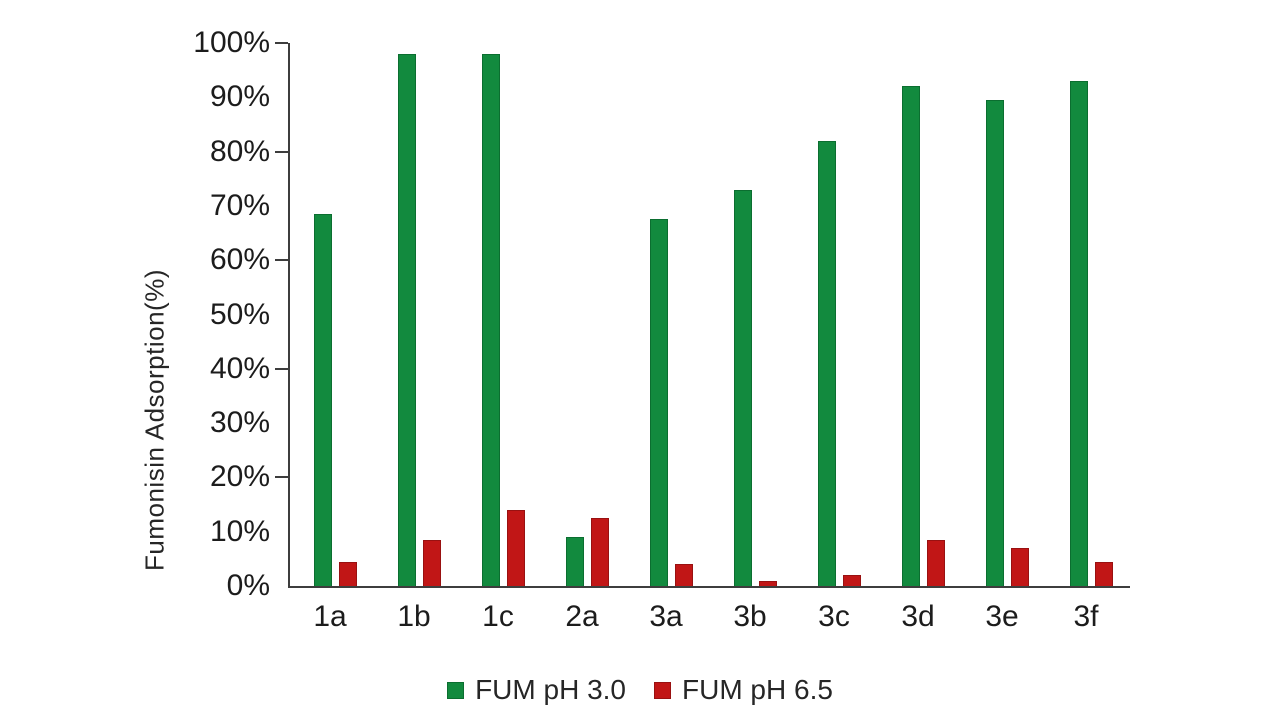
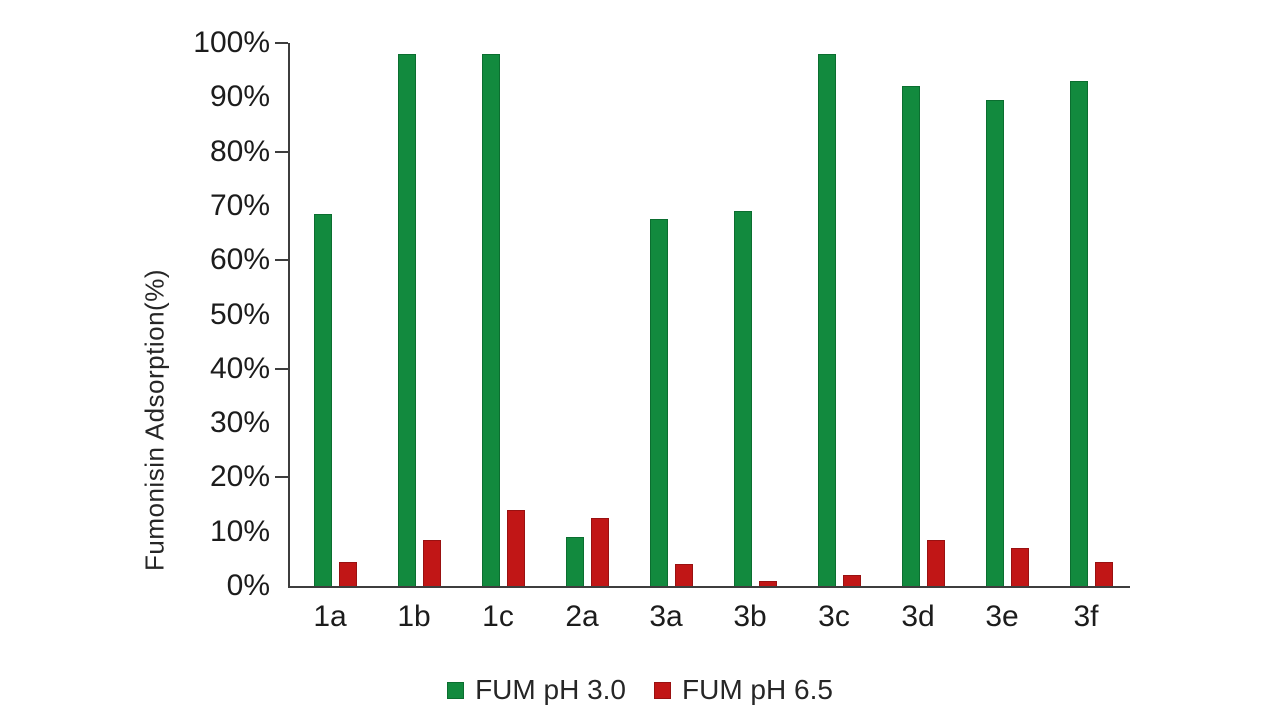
FUM pH 3.0/3b: 73% -> 69%
FUM pH 3.0/3c: 82% -> 98%
